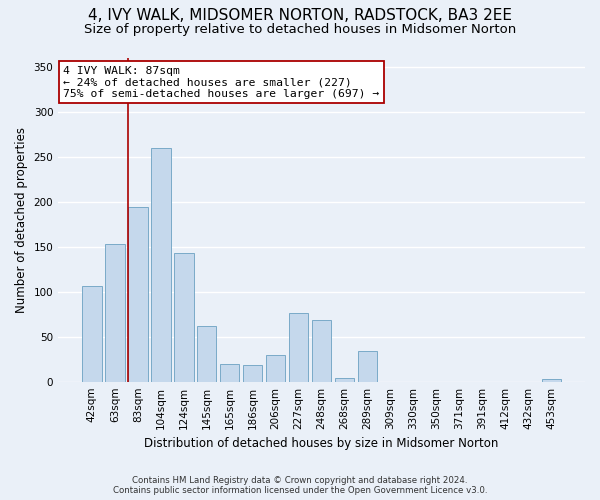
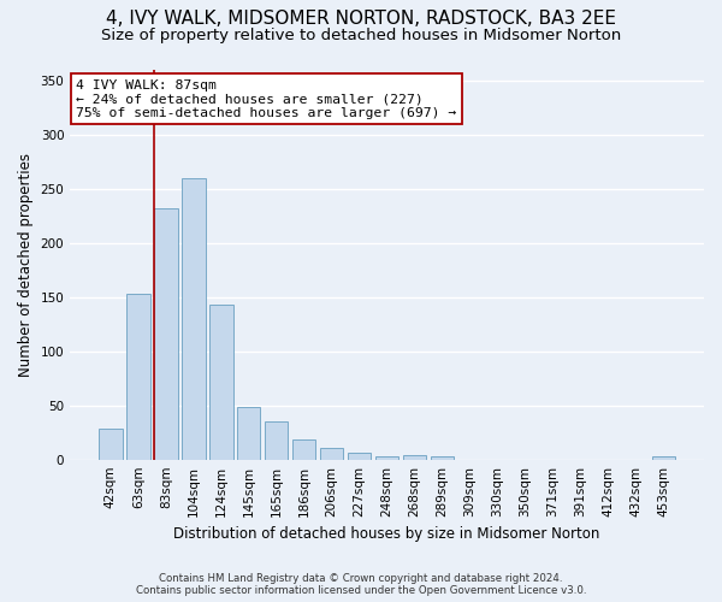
42sqm: 106 -> 29
83sqm: 194 -> 232
145sqm: 62 -> 49
165sqm: 20 -> 35
206sqm: 30 -> 11
227sqm: 76 -> 6
248sqm: 68 -> 3
289sqm: 34 -> 3
